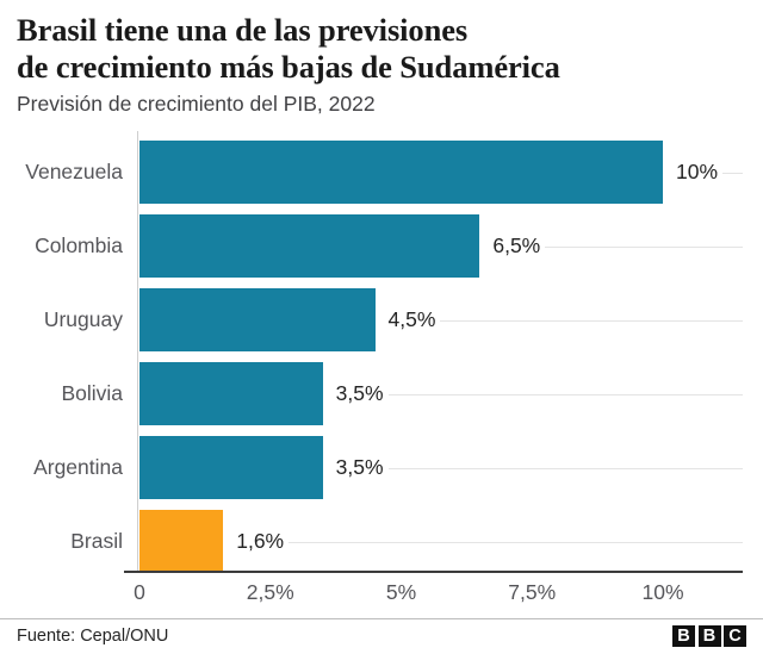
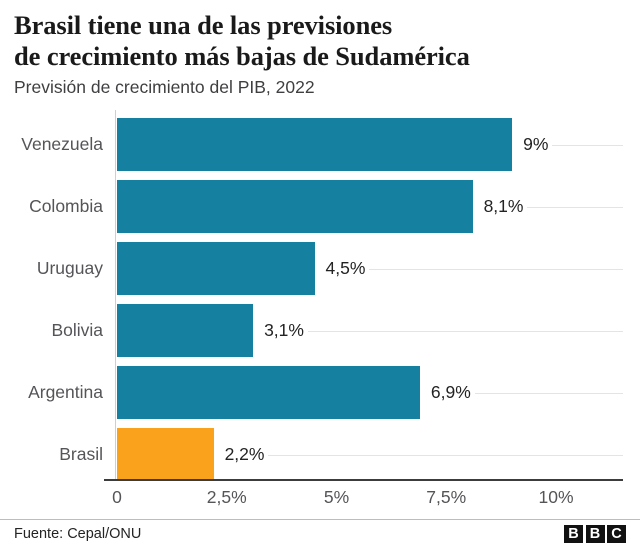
Venezuela: 10% -> 9%
Colombia: 6,5% -> 8,1%
Bolivia: 3,5% -> 3,1%
Argentina: 3,5% -> 6,9%
Brasil: 1,6% -> 2,2%
